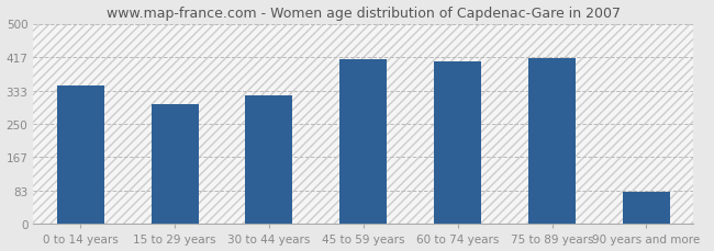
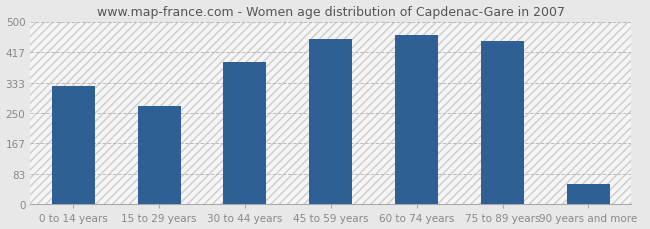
0 to 14 years: 345 -> 325
15 to 29 years: 300 -> 268
30 to 44 years: 320 -> 390
45 to 59 years: 410 -> 452
60 to 74 years: 405 -> 462
75 to 89 years: 415 -> 447
90 years and more: 80 -> 55
